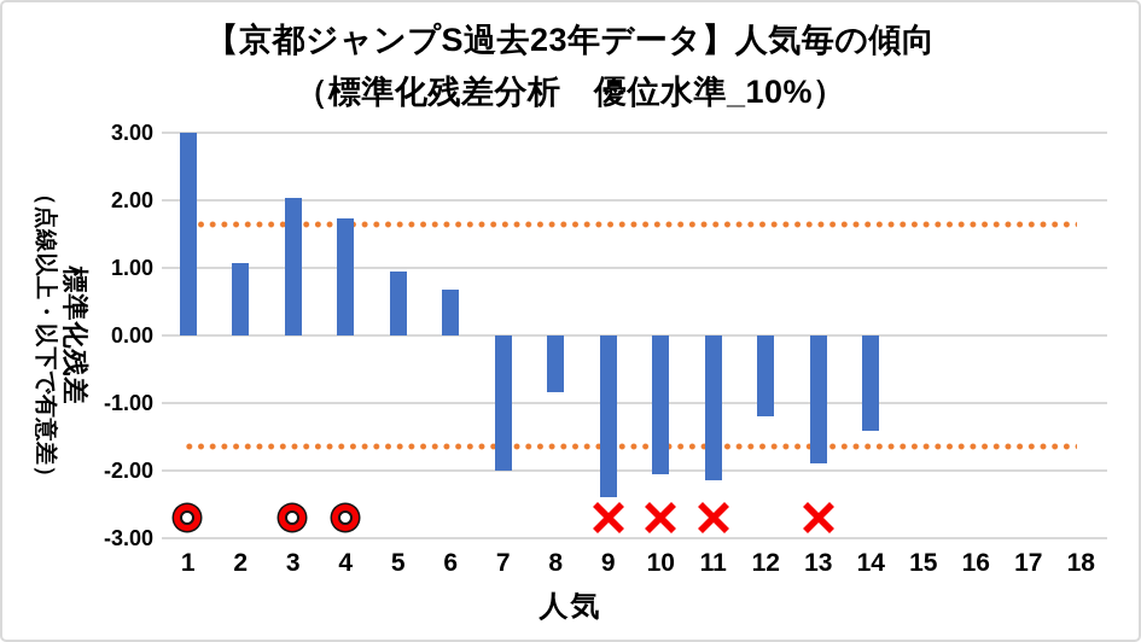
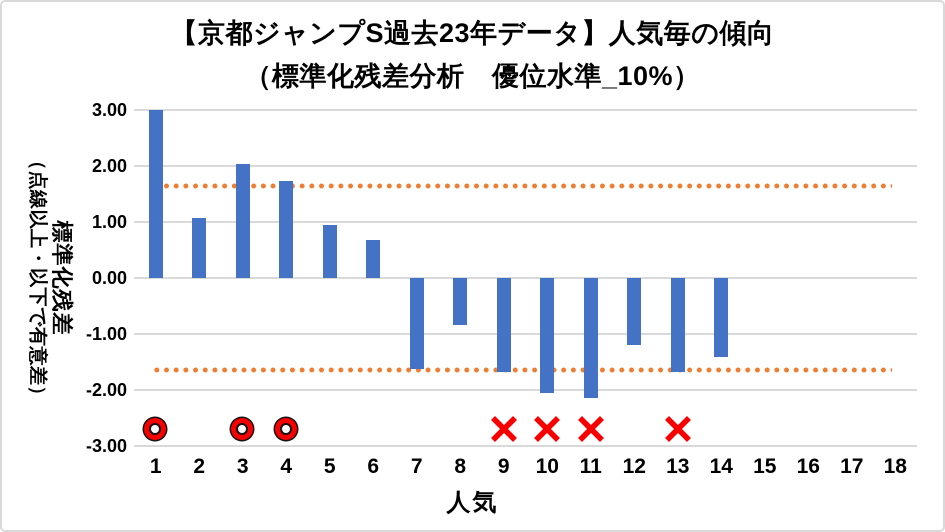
7: -2.0 -> -1.6
9: -2.4 -> -1.7
13: -1.9 -> -1.7
